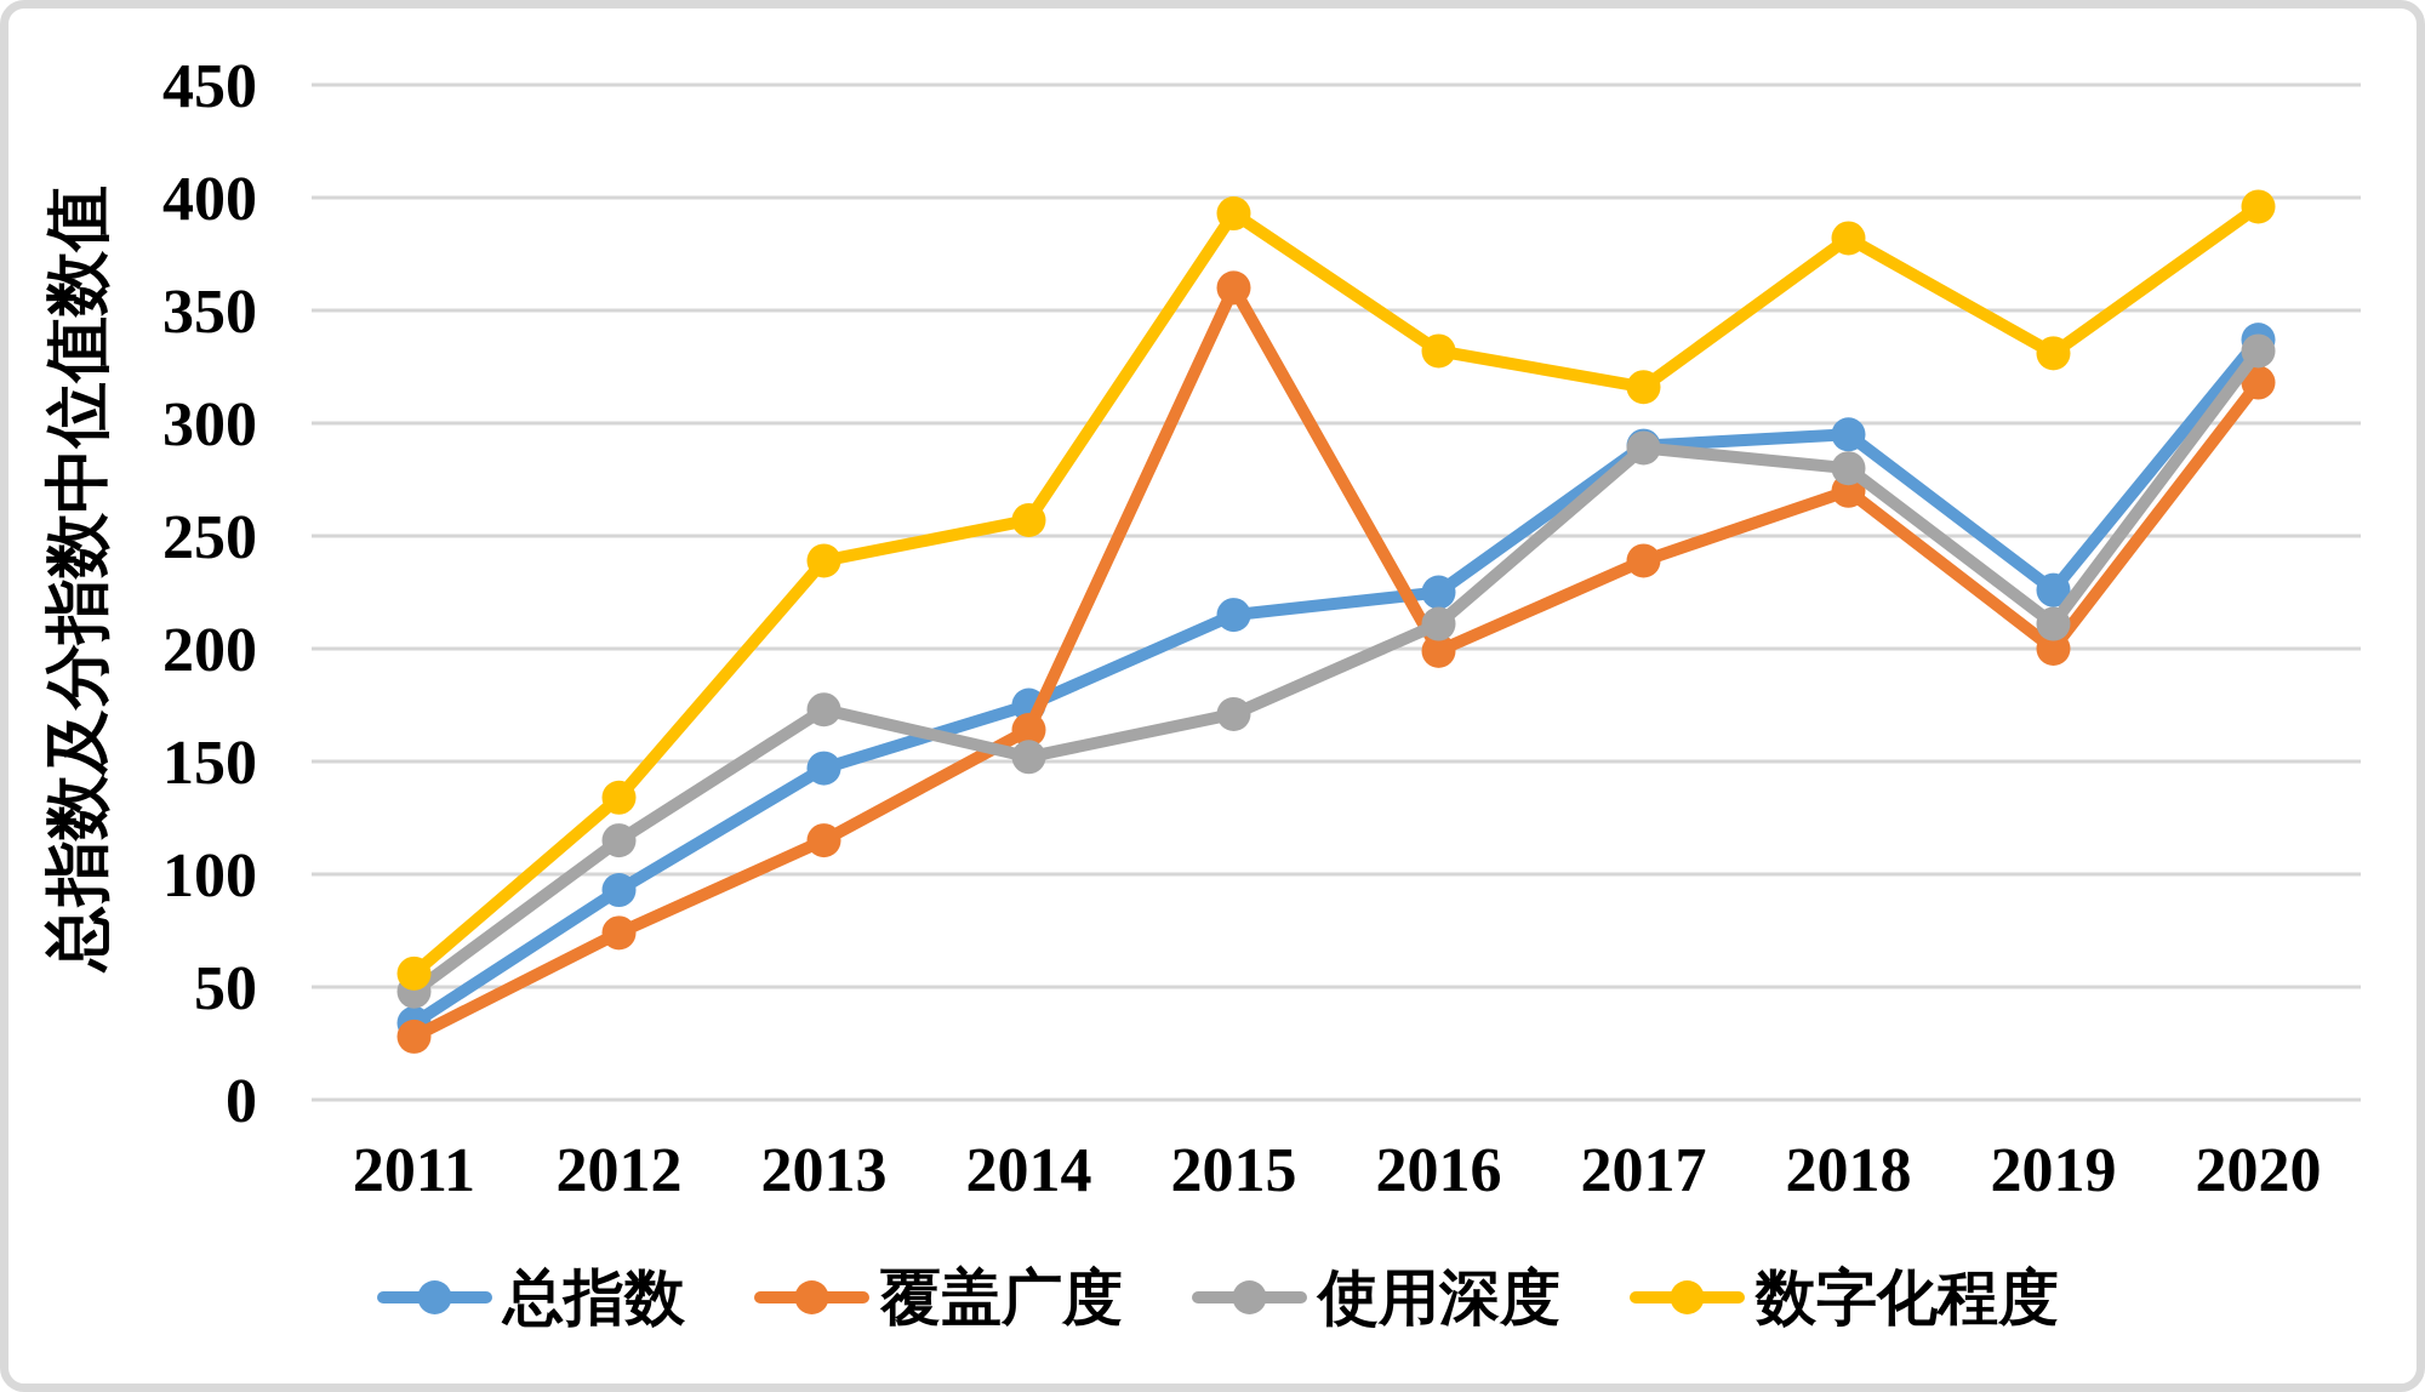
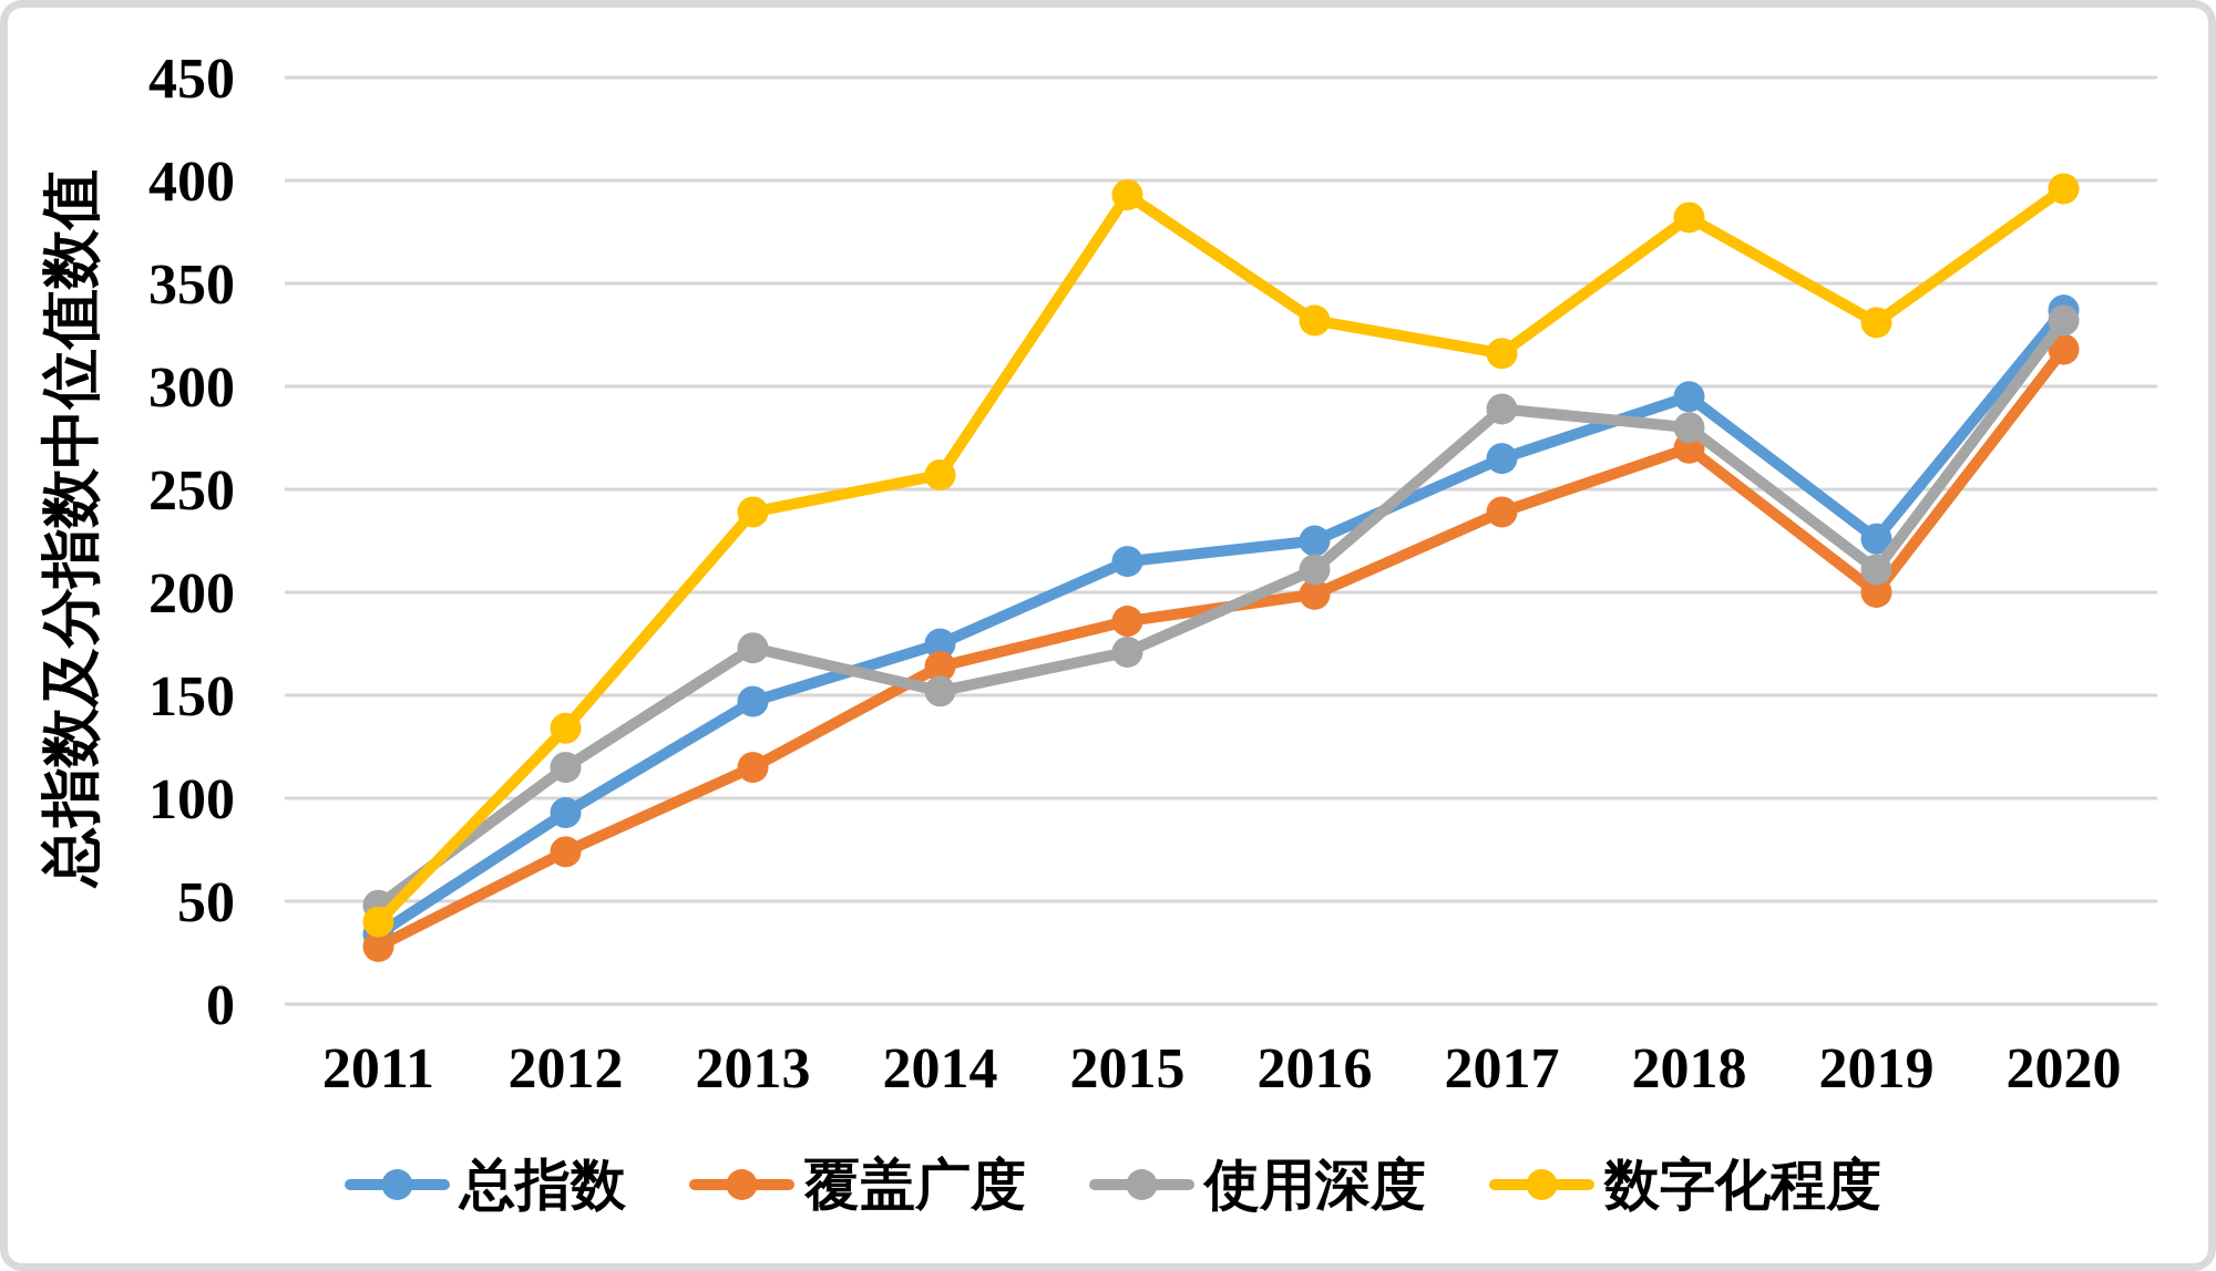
数字化程度/2011: 56 -> 40
覆盖广度/2015: 360 -> 186
总指数/2017: 290 -> 265
